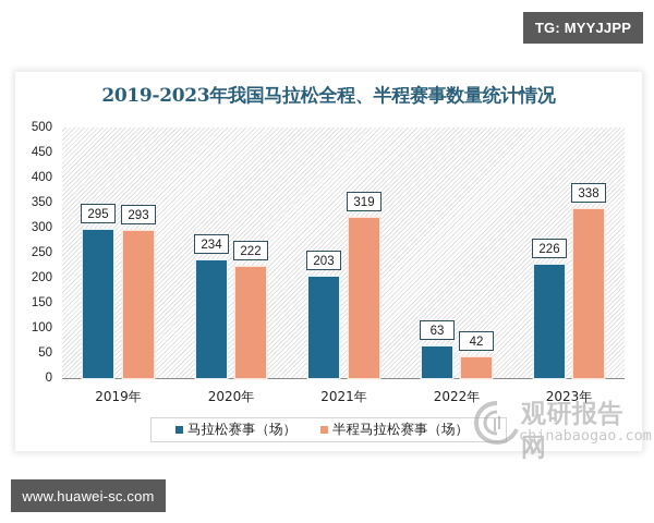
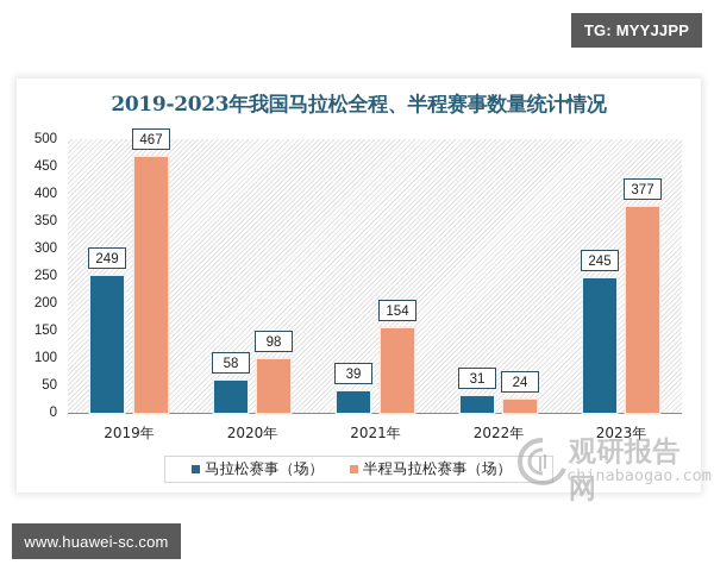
马拉松赛事（场）/2019年: 295 -> 249
半程马拉松赛事（场）/2019年: 293 -> 467
马拉松赛事（场）/2020年: 234 -> 58
半程马拉松赛事（场）/2020年: 222 -> 98
马拉松赛事（场）/2021年: 203 -> 39
半程马拉松赛事（场）/2021年: 319 -> 154
马拉松赛事（场）/2022年: 63 -> 31
半程马拉松赛事（场）/2022年: 42 -> 24
马拉松赛事（场）/2023年: 226 -> 245
半程马拉松赛事（场）/2023年: 338 -> 377
